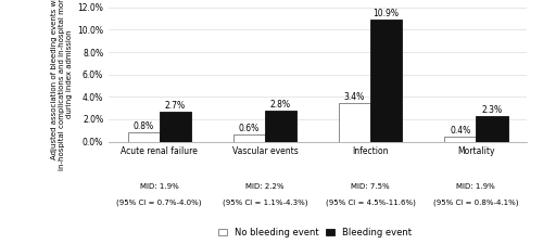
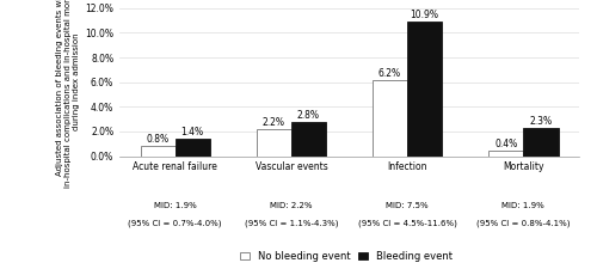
Bleeding event/Acute renal failure: 2.7% -> 1.4%
No bleeding event/Vascular events: 0.6% -> 2.2%
No bleeding event/Infection: 3.4% -> 6.2%
